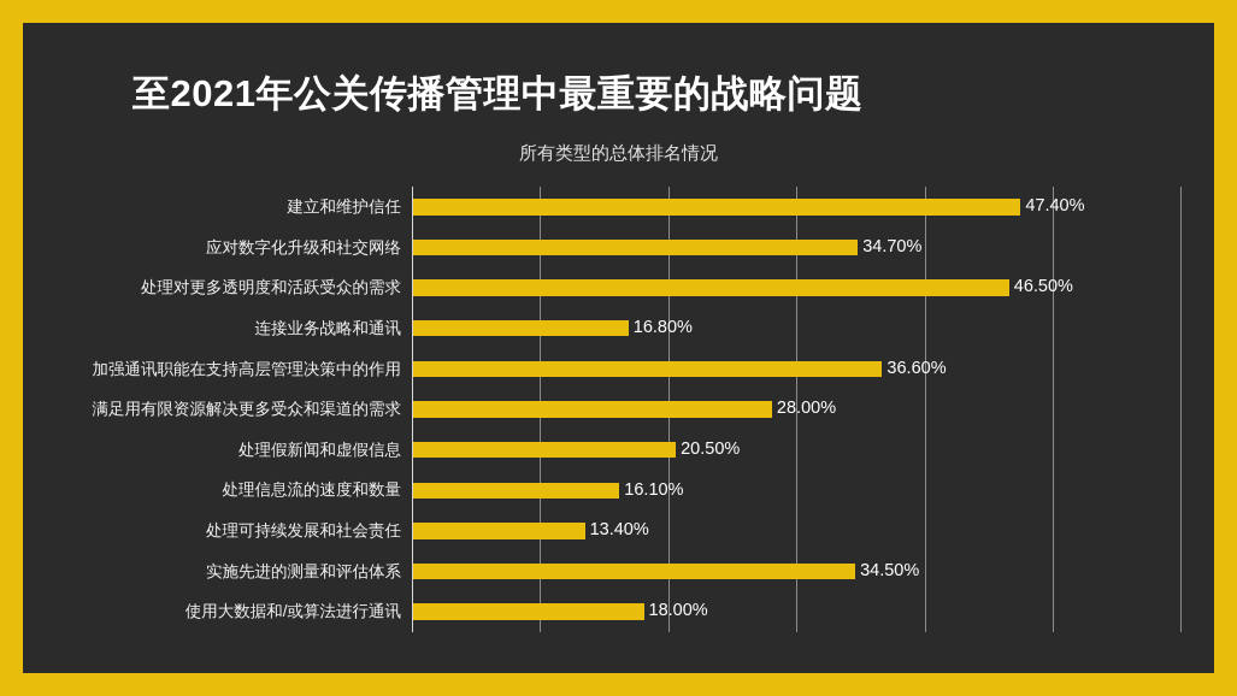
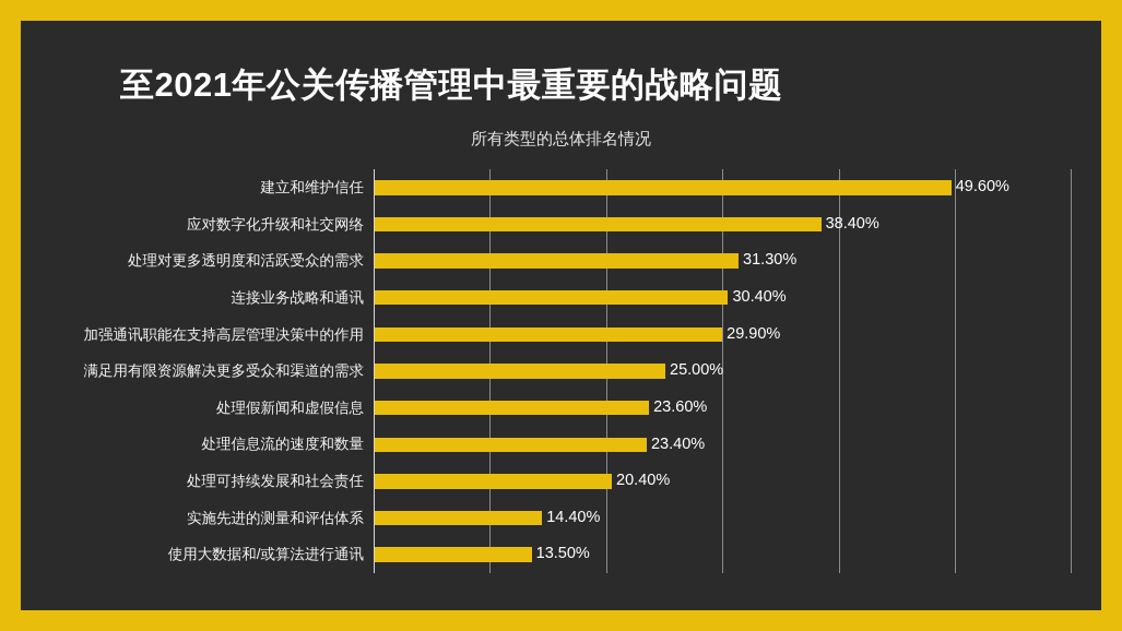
建立和维护信任: 47.40% -> 49.60%
应对数字化升级和社交网络: 34.70% -> 38.40%
处理对更多透明度和活跃受众的需求: 46.50% -> 31.30%
连接业务战略和通讯: 16.80% -> 30.40%
加强通讯职能在支持高层管理决策中的作用: 36.60% -> 29.90%
满足用有限资源解决更多受众和渠道的需求: 28.00% -> 25.00%
处理假新闻和虚假信息: 20.50% -> 23.60%
处理信息流的速度和数量: 16.10% -> 23.40%
处理可持续发展和社会责任: 13.40% -> 20.40%
实施先进的测量和评估体系: 34.50% -> 14.40%
使用大数据和/或算法进行通讯: 18.00% -> 13.50%
